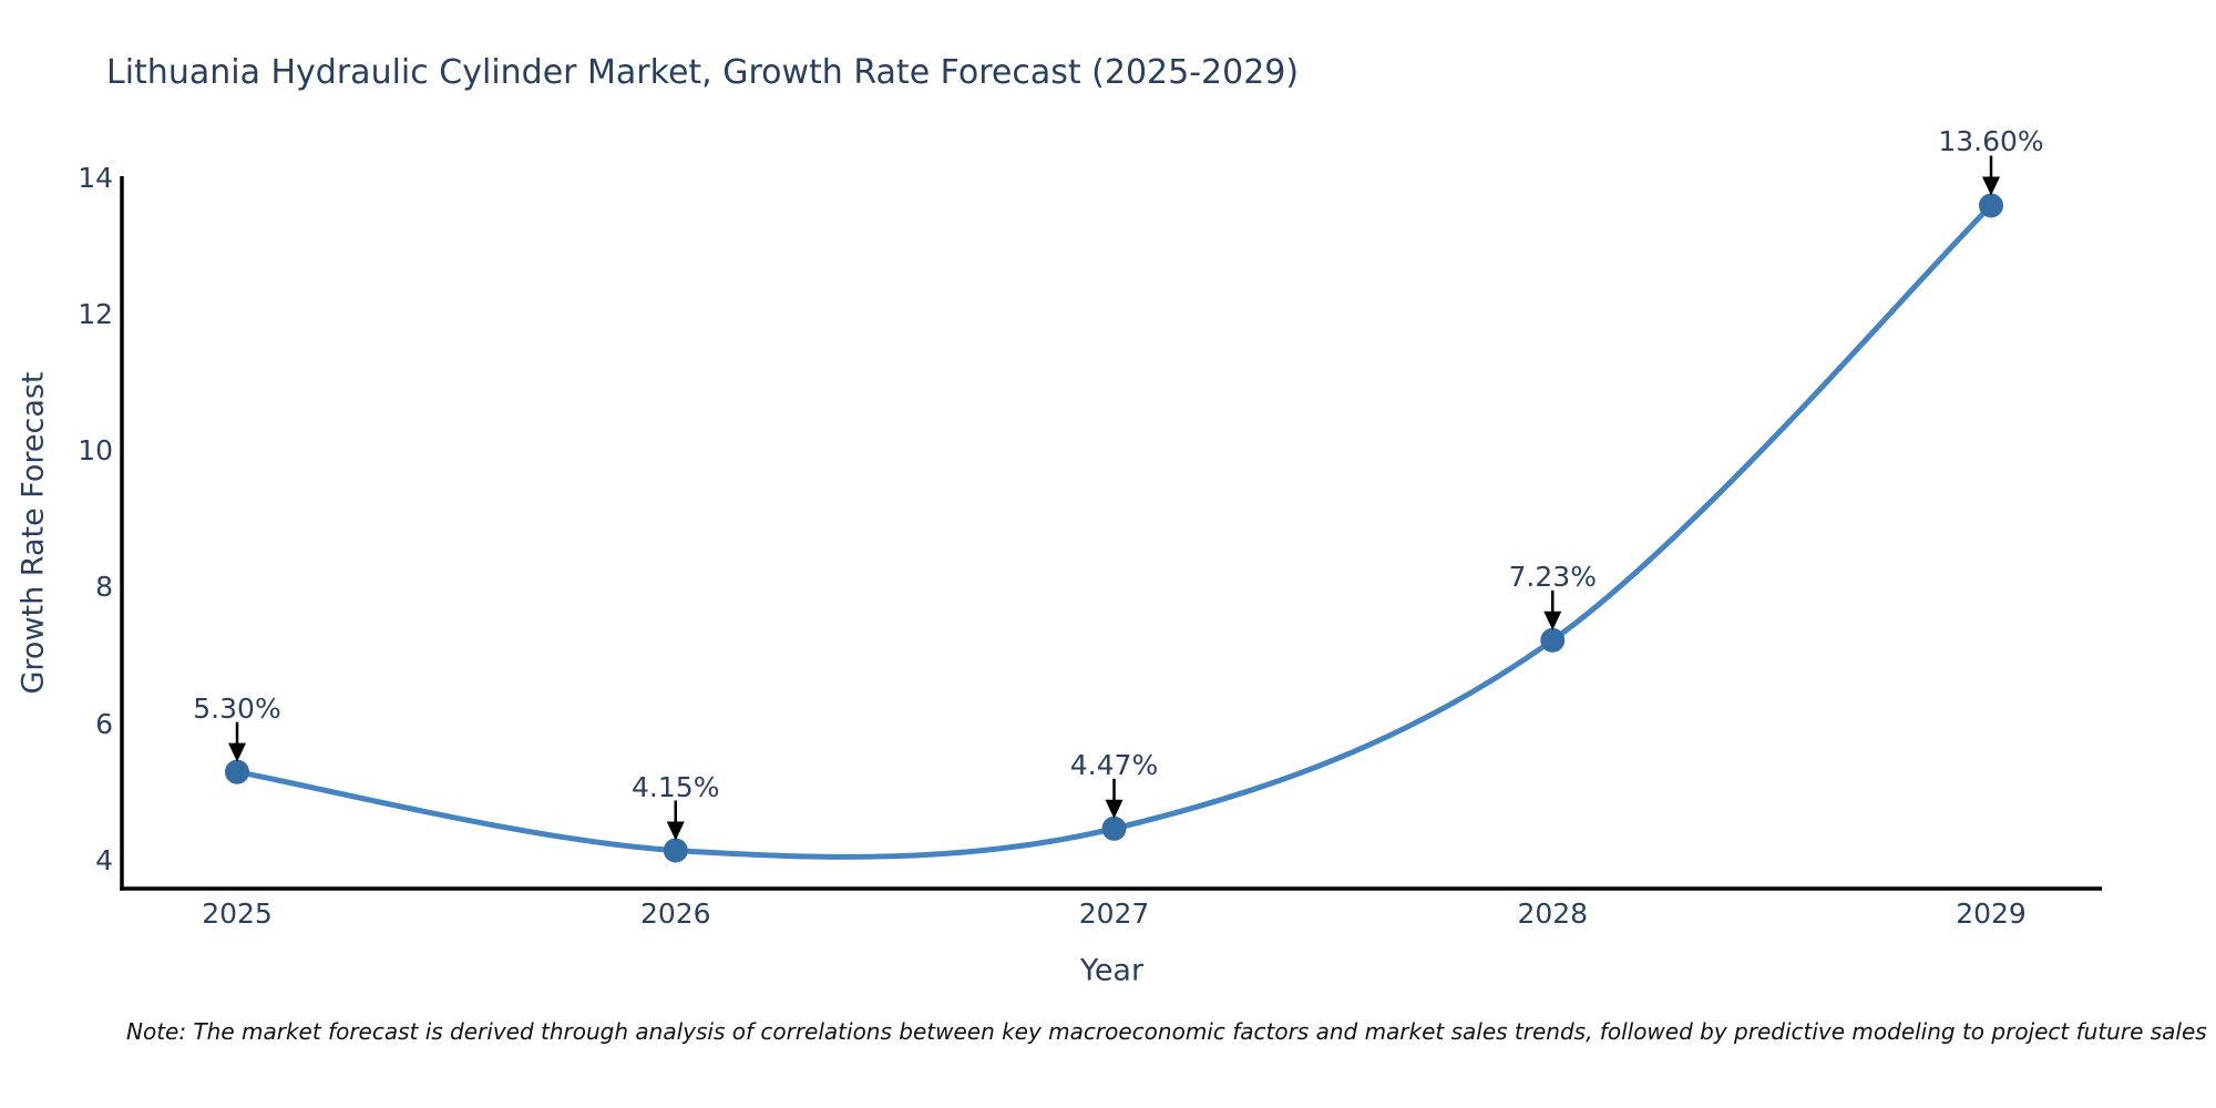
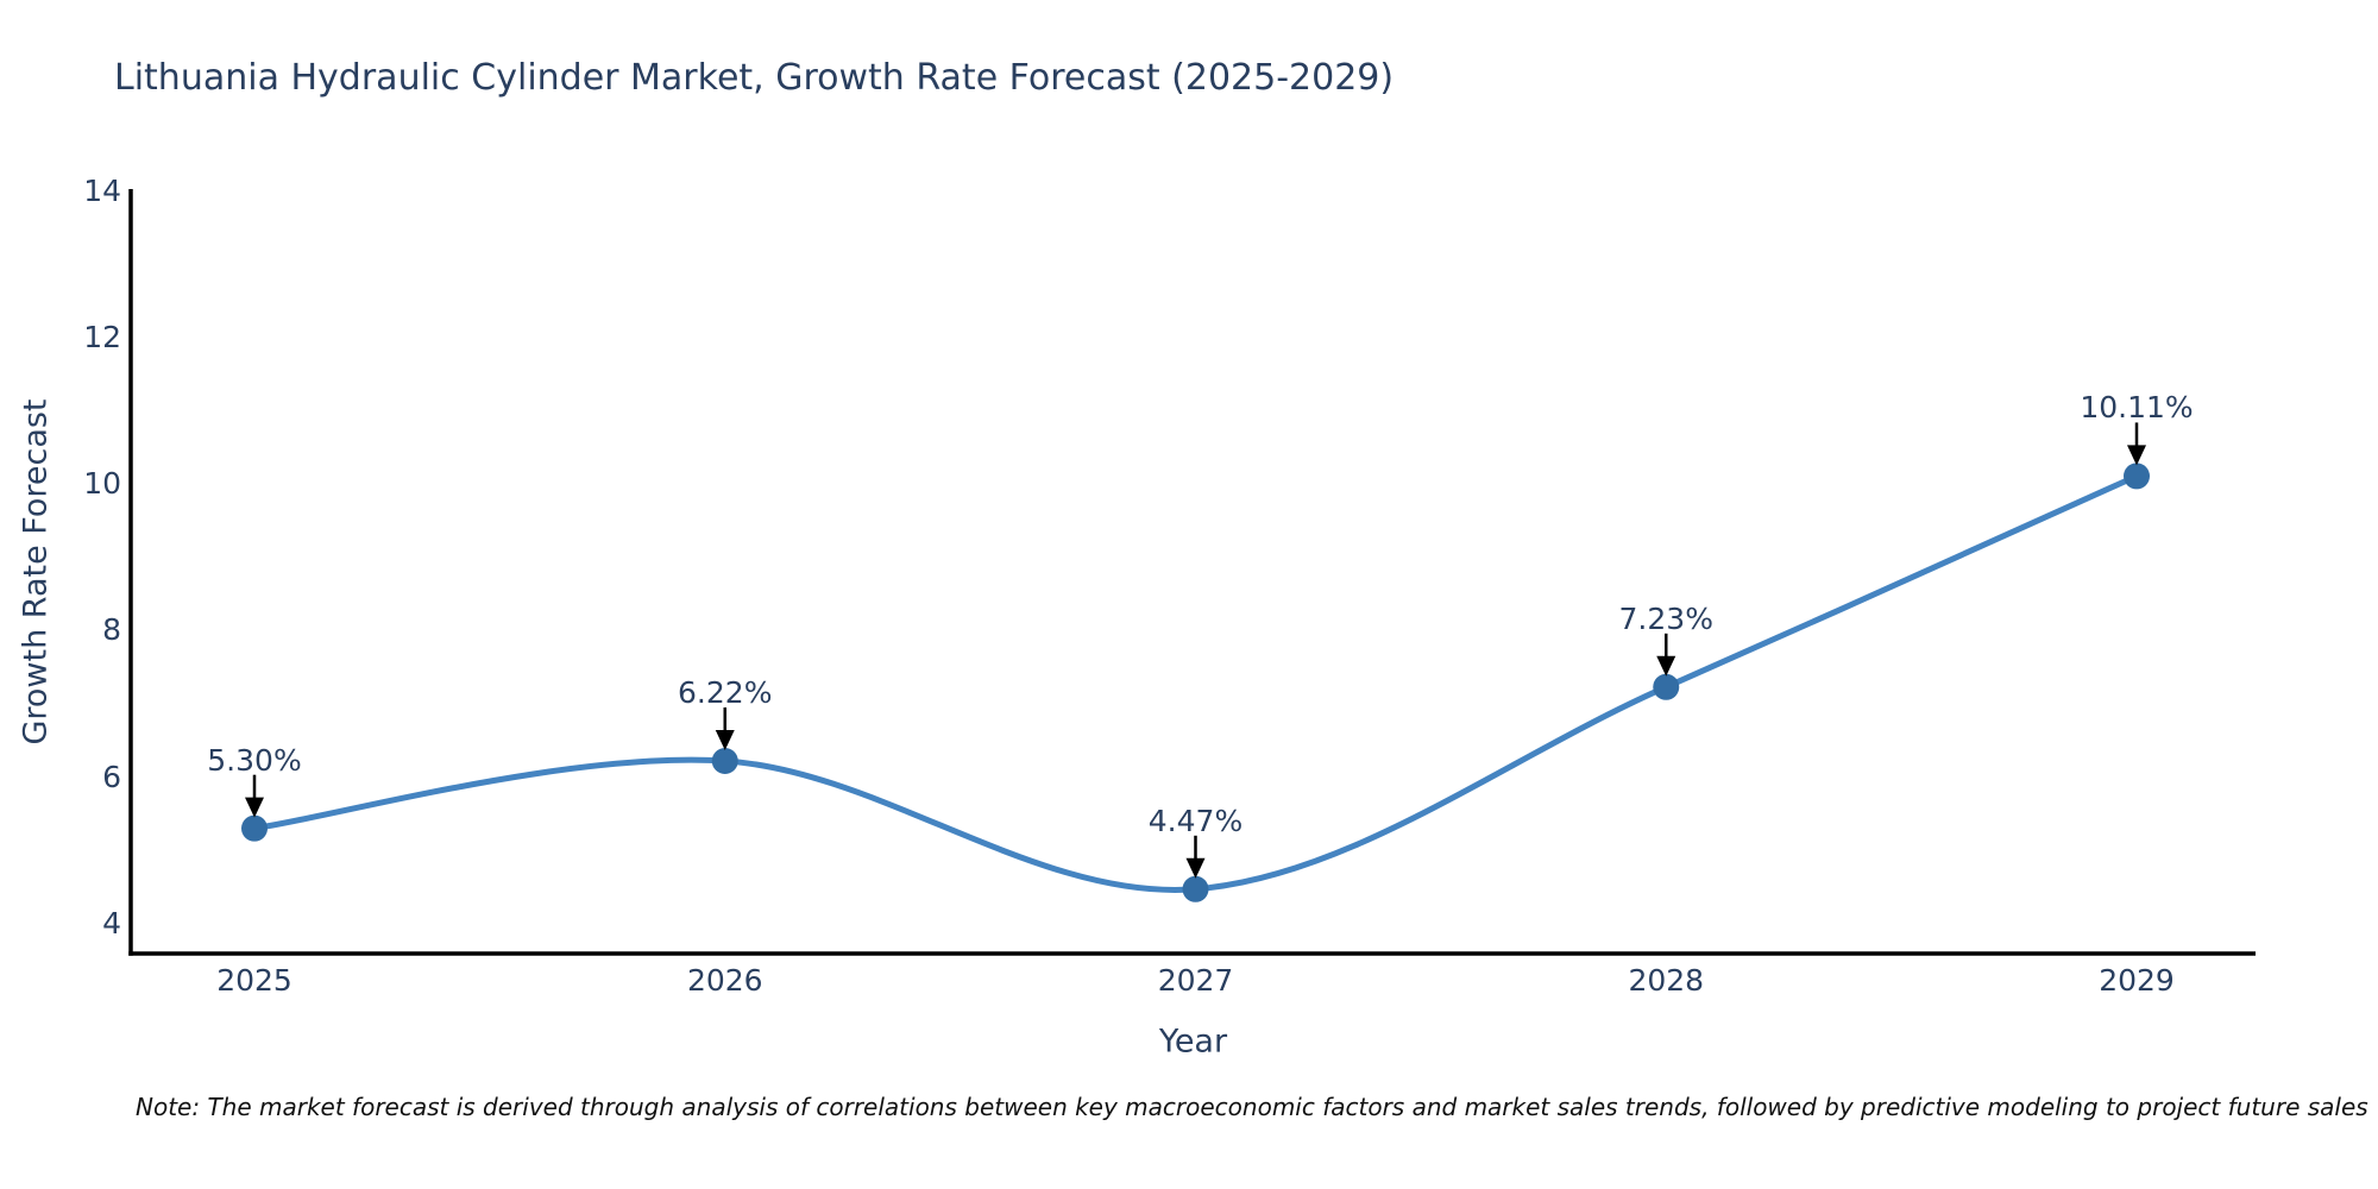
2026: 4.15% -> 6.22%
2029: 13.60% -> 10.11%
